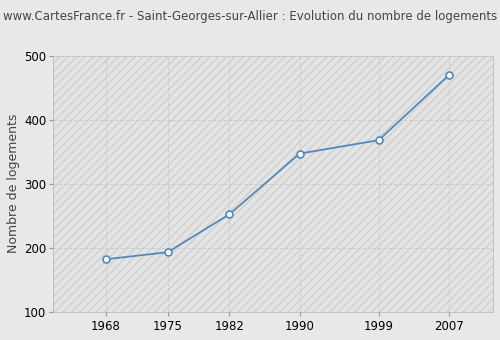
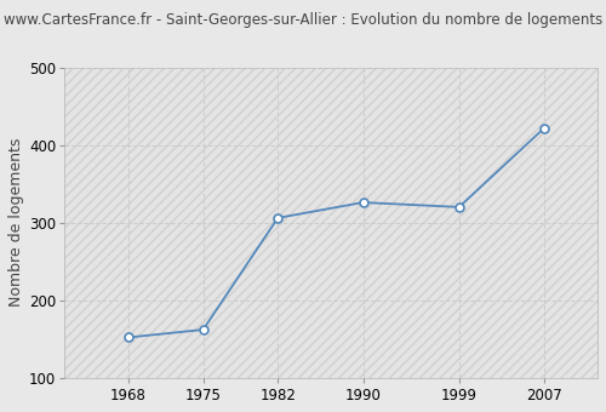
1968: 182 -> 152
1975: 193 -> 162
1982: 252 -> 306
1990: 347 -> 326
1999: 368 -> 320
2007: 470 -> 422
